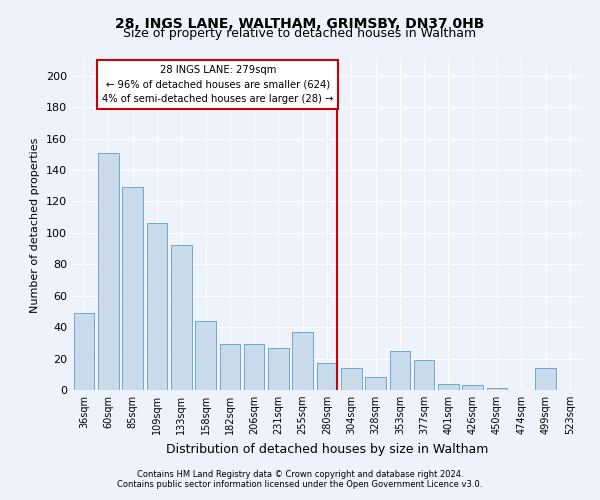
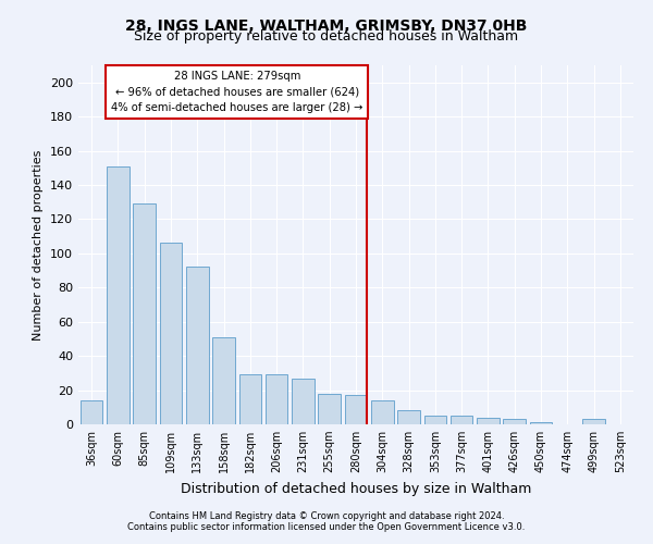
36sqm: 49 -> 14
158sqm: 44 -> 51
255sqm: 37 -> 18
353sqm: 25 -> 5
377sqm: 19 -> 5
499sqm: 14 -> 3
